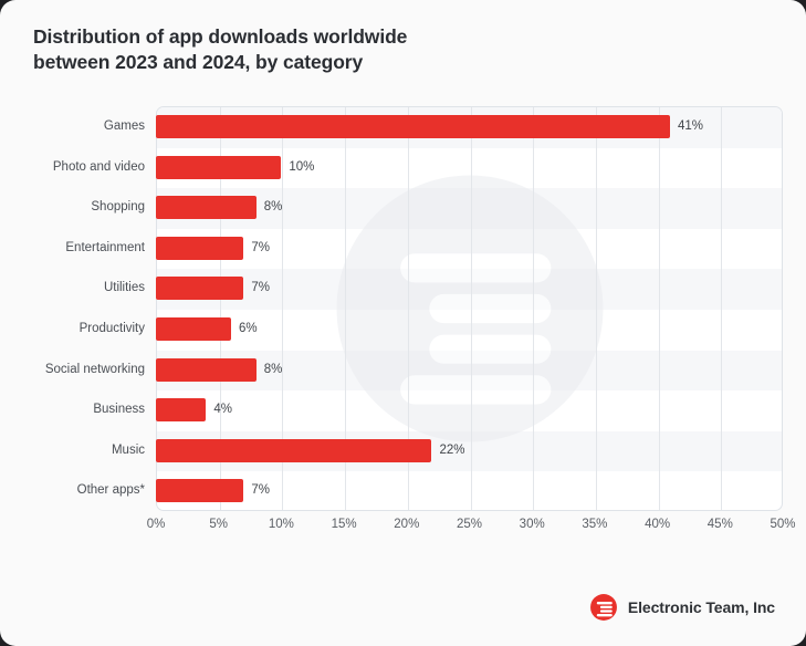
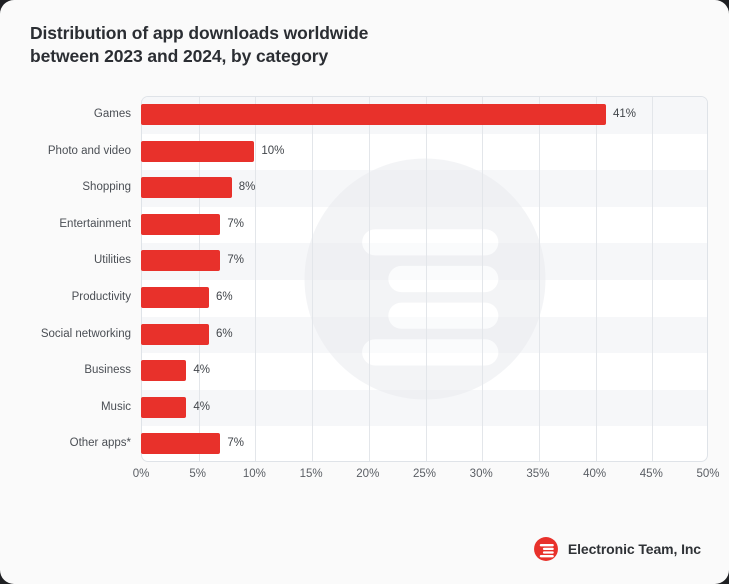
Social networking: 8% -> 6%
Music: 22% -> 4%
